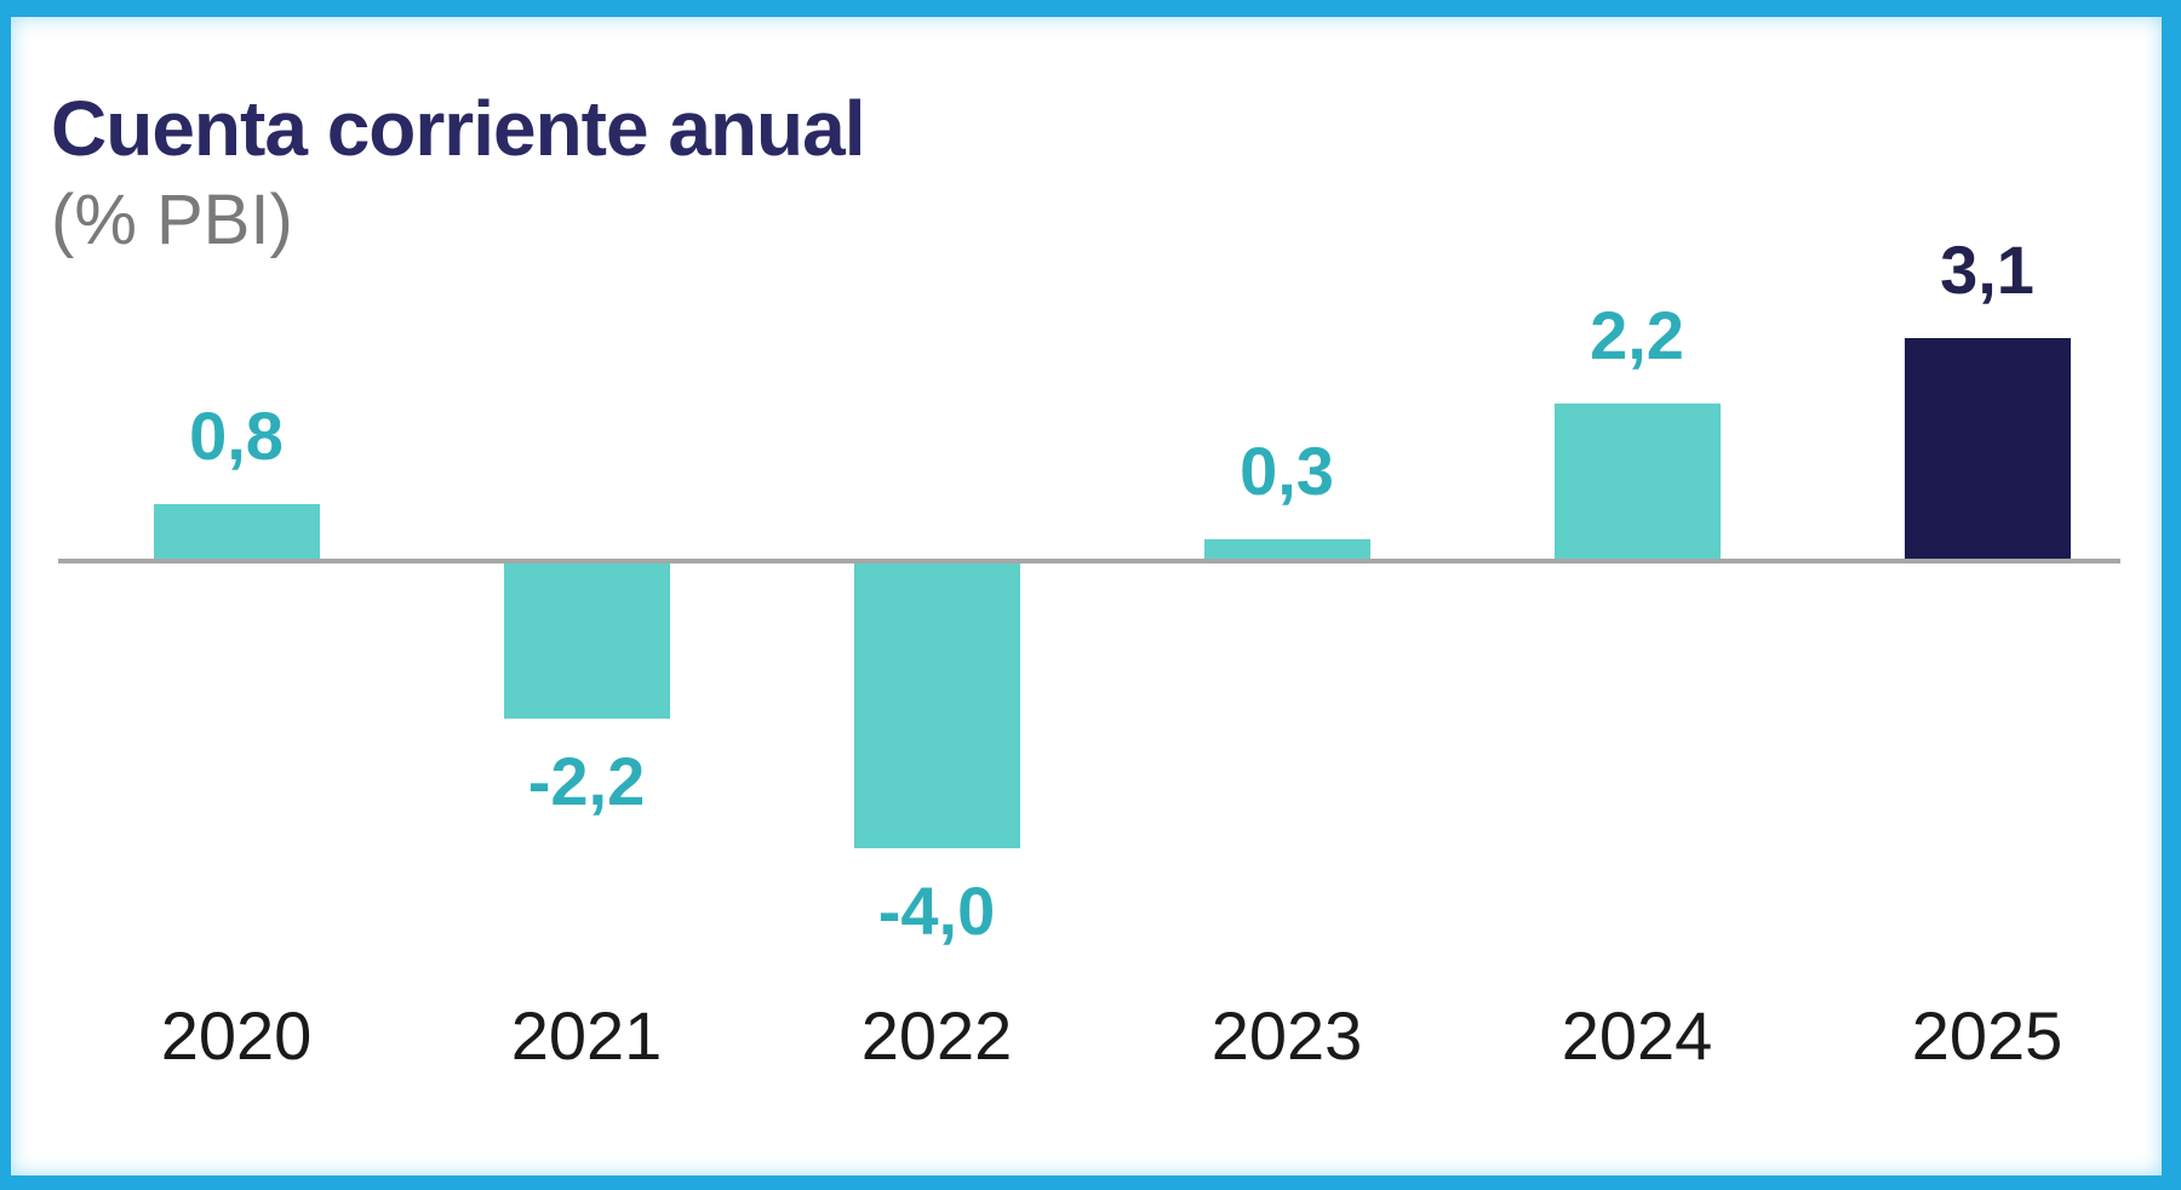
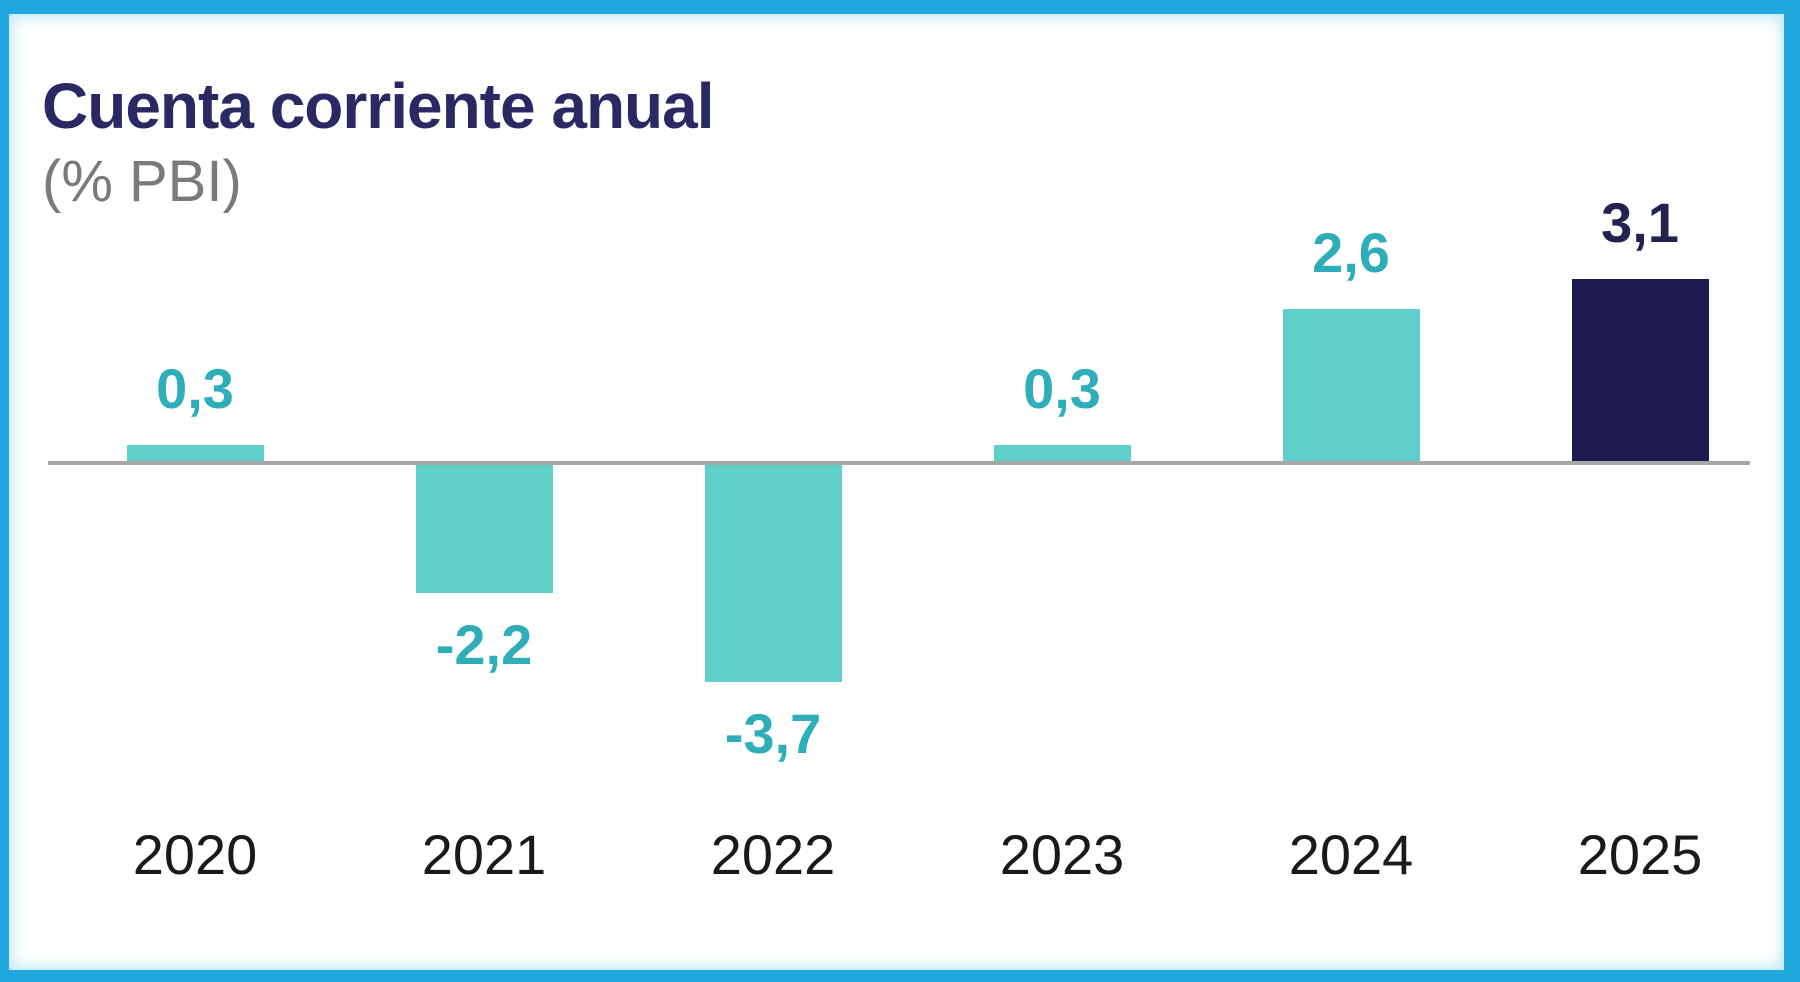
2020: 0,8 -> 0,3
2022: -4,0 -> -3,7
2024: 2,2 -> 2,6
